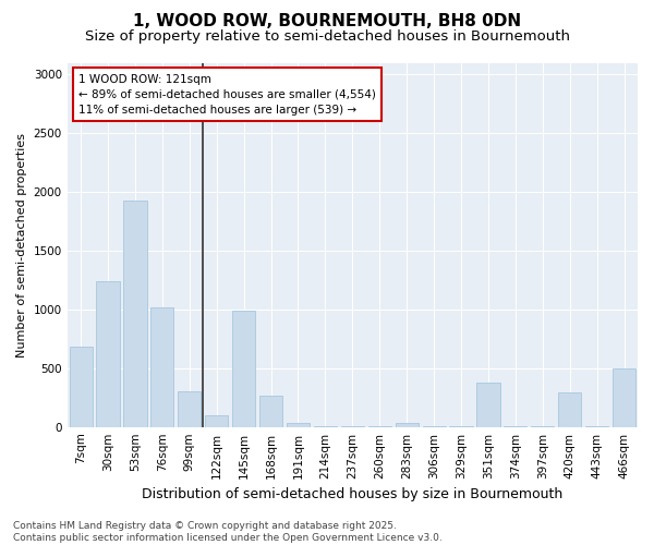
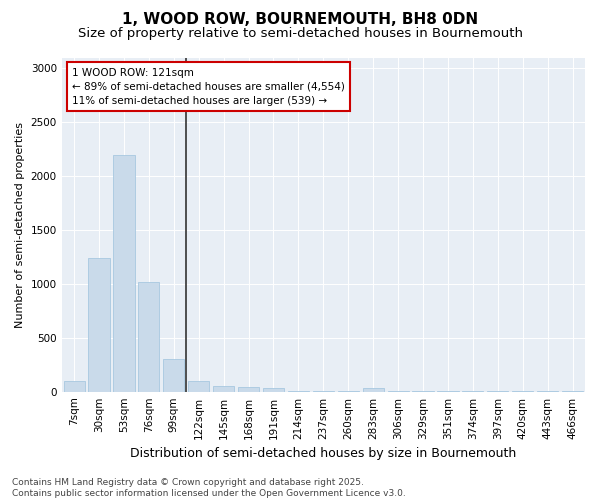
7sqm: 680 -> 100
53sqm: 1930 -> 2200
145sqm: 990 -> 60
168sqm: 270 -> 40
351sqm: 380 -> 0
420sqm: 290 -> 0
466sqm: 500 -> 0
